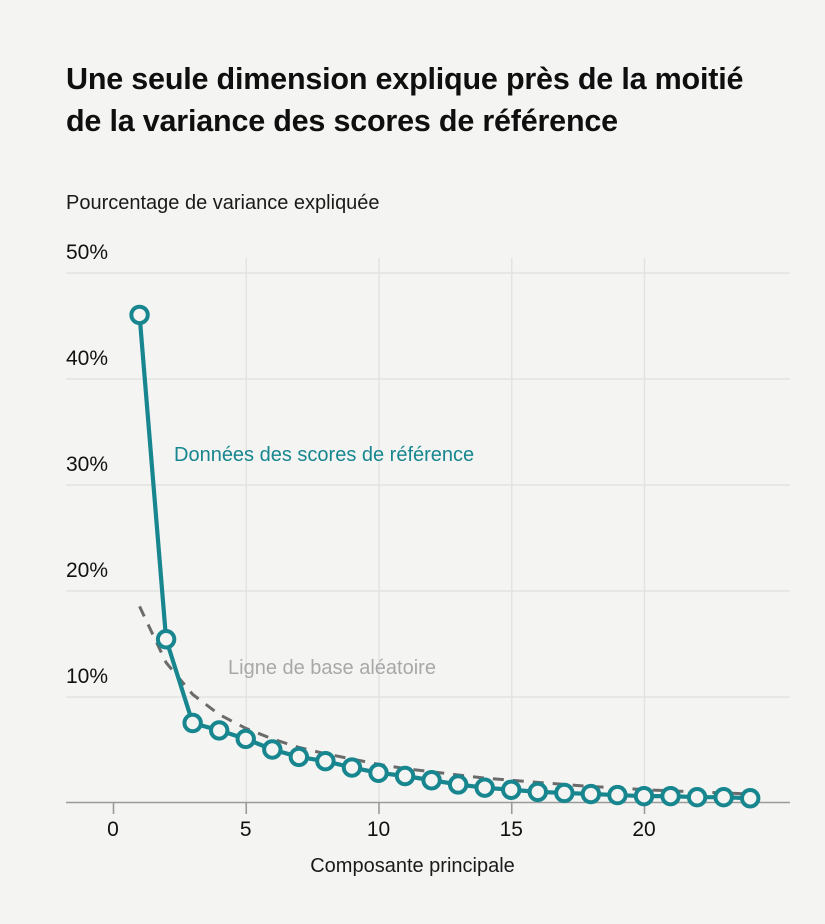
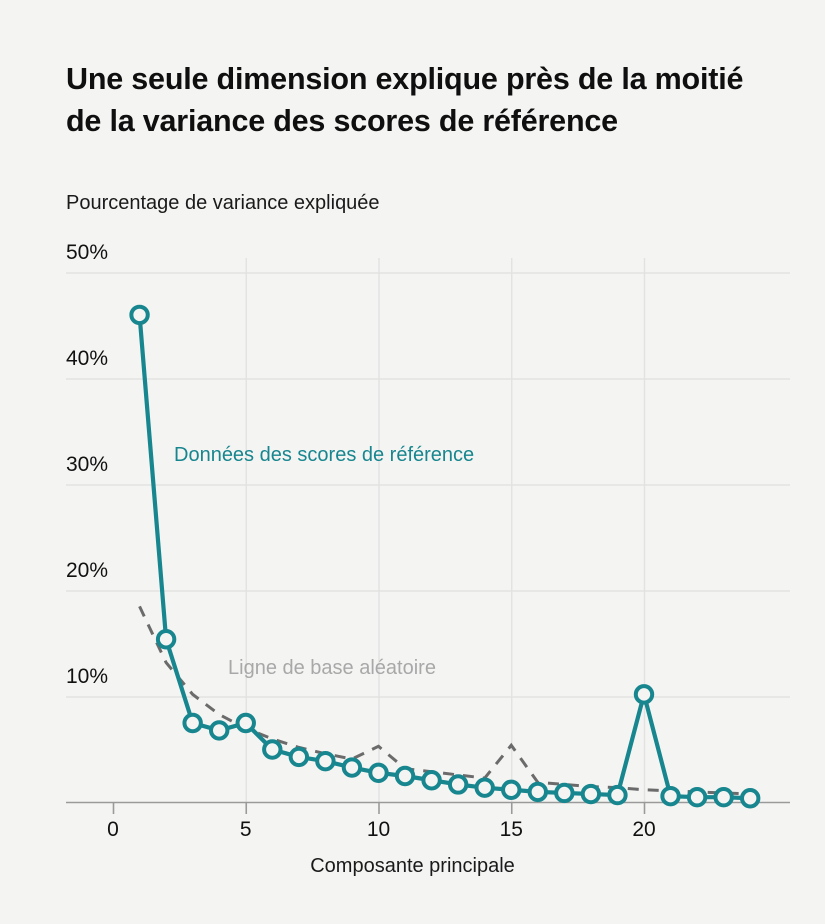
Données des scores de référence/5: 6.0% -> 7.5%
Ligne de base aléatoire/10: 3.6% -> 5.3%
Ligne de base aléatoire/15: 2.1% -> 5.4%
Données des scores de référence/20: 0.6% -> 10.2%
